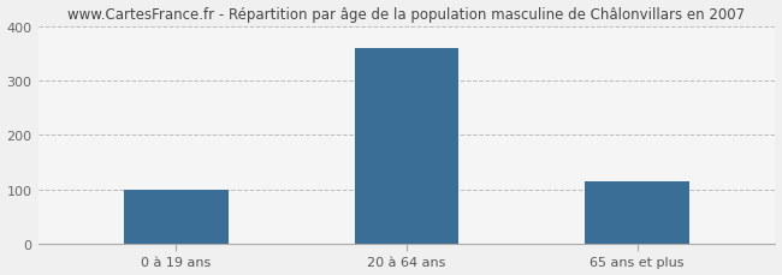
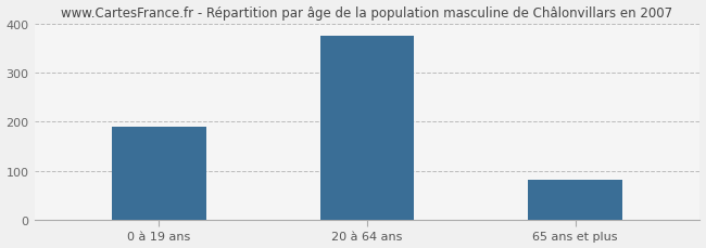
0 à 19 ans: 100 -> 190
20 à 64 ans: 360 -> 375
65 ans et plus: 115 -> 82
